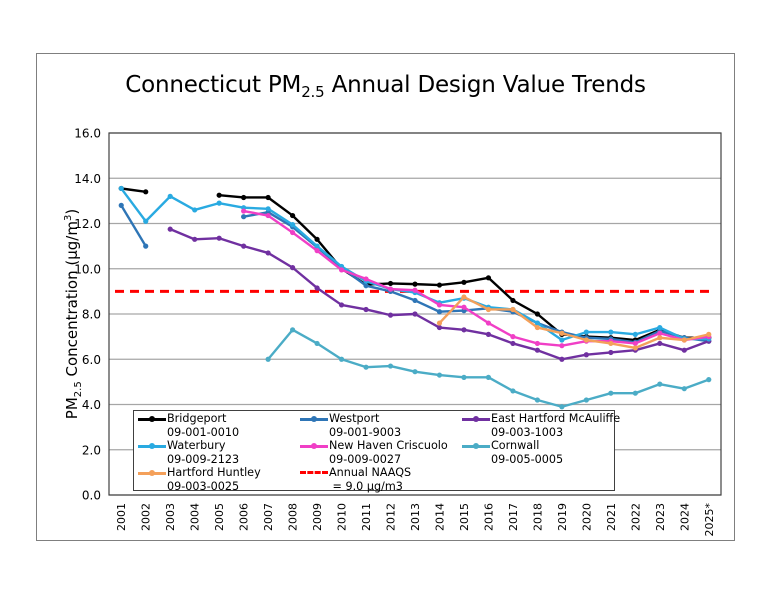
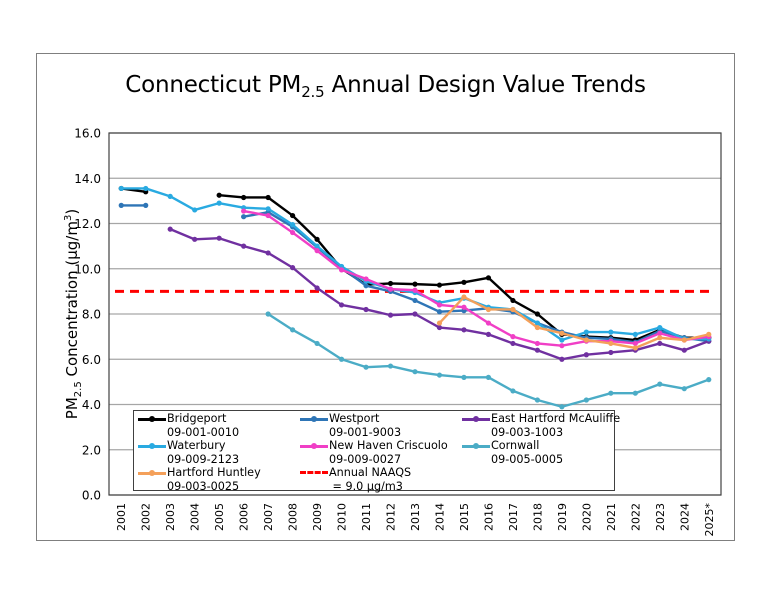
Westport/2002: 11.0 -> 12.8
Waterbury/2002: 12.1 -> 13.6
Cornwall/2007: 6.0 -> 8.0
